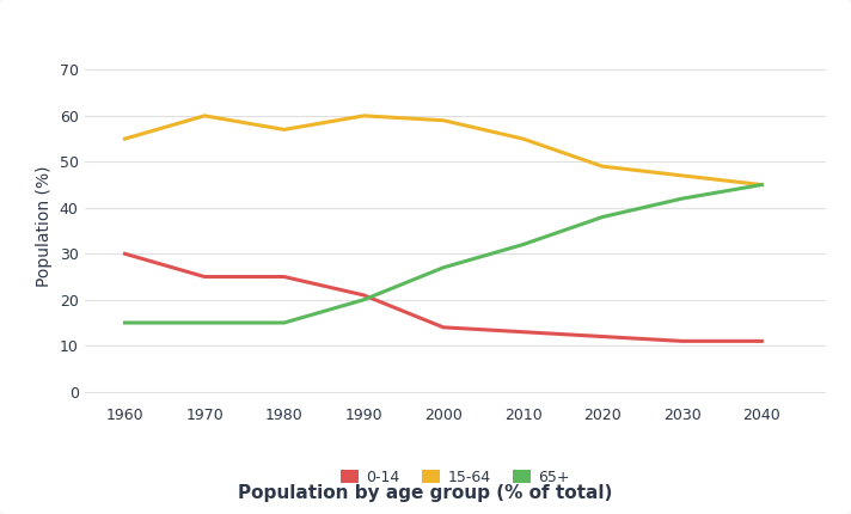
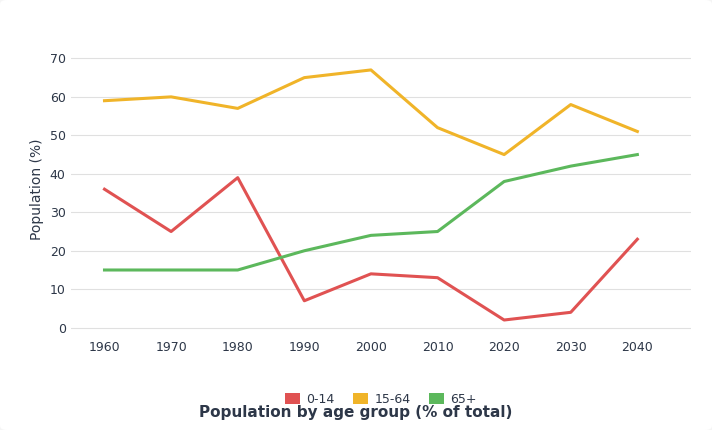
0-14/1960: 30 -> 36
15-64/1960: 55 -> 59
0-14/1980: 25 -> 39
0-14/1990: 21 -> 7
15-64/1990: 60 -> 65
15-64/2000: 59 -> 67
65+/2000: 27 -> 24
15-64/2010: 55 -> 52
65+/2010: 32 -> 25
0-14/2020: 12 -> 2
15-64/2020: 49 -> 45
0-14/2030: 11 -> 4
15-64/2030: 47 -> 58
0-14/2040: 11 -> 23
15-64/2040: 45 -> 51
